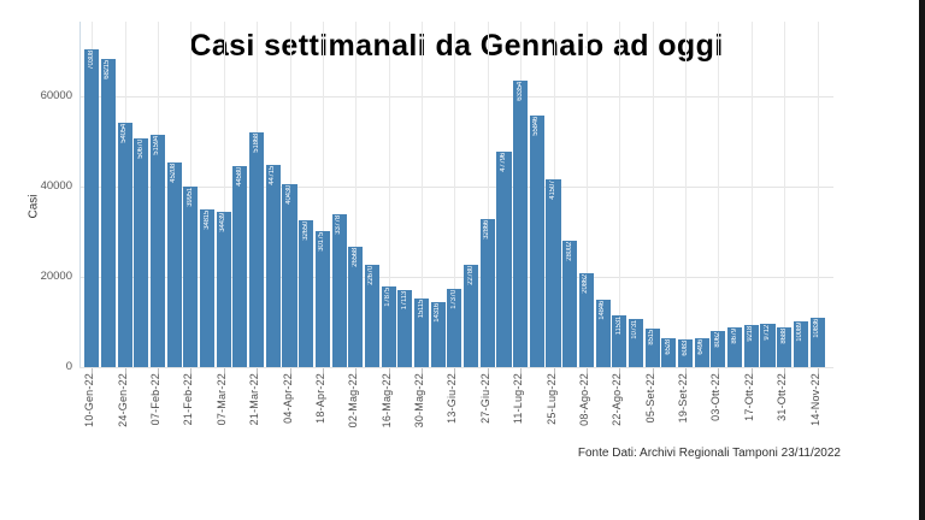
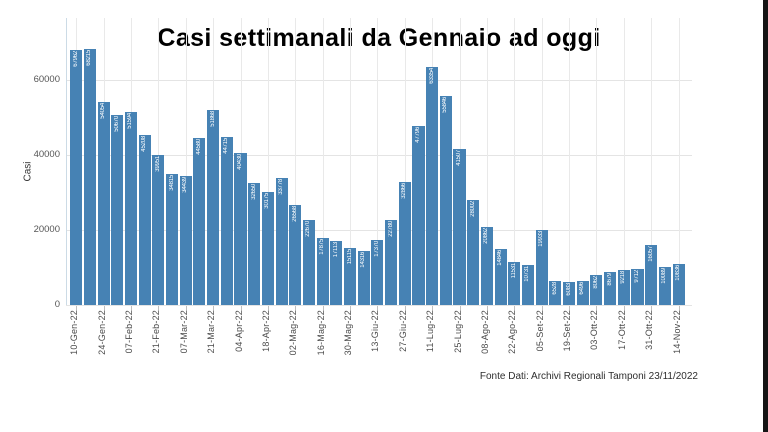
10-Gen-22: 70308 -> 67962
05-Set-22: 8515 -> 19933
31-Ott-22: 8688 -> 16057
